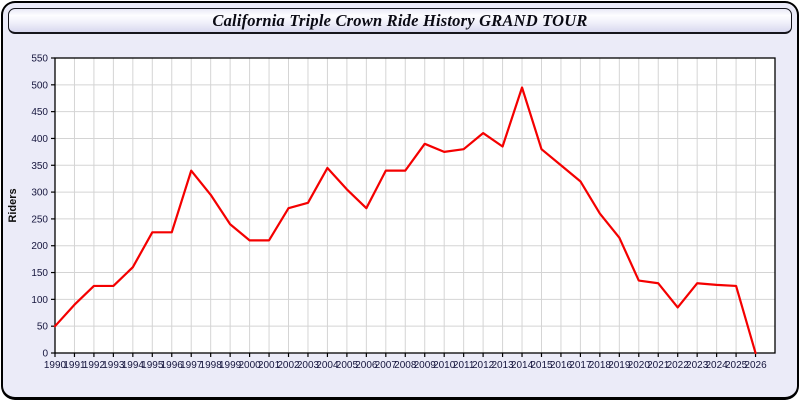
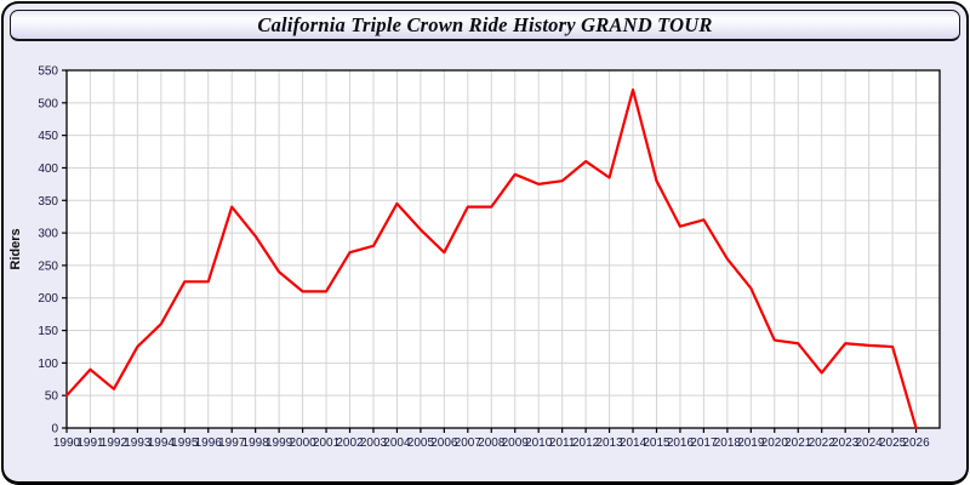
1992: 120 -> 60
2014: 500 -> 520
2016: 350 -> 310
